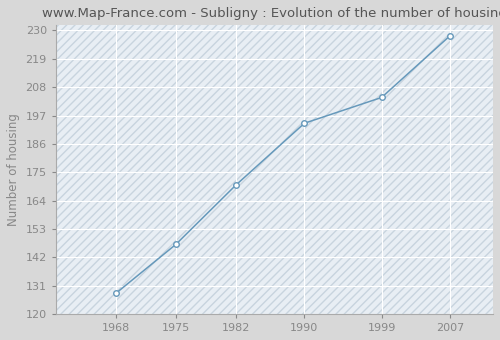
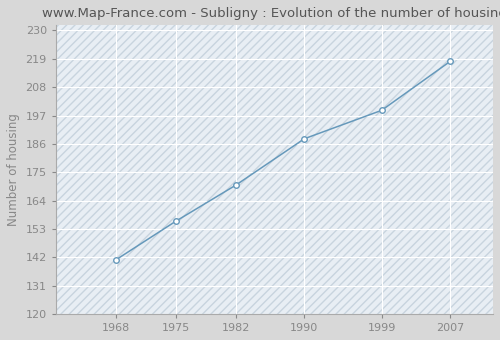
1968: 128 -> 141
1975: 147 -> 156
1990: 194 -> 188
1999: 204 -> 199
2007: 228 -> 218
